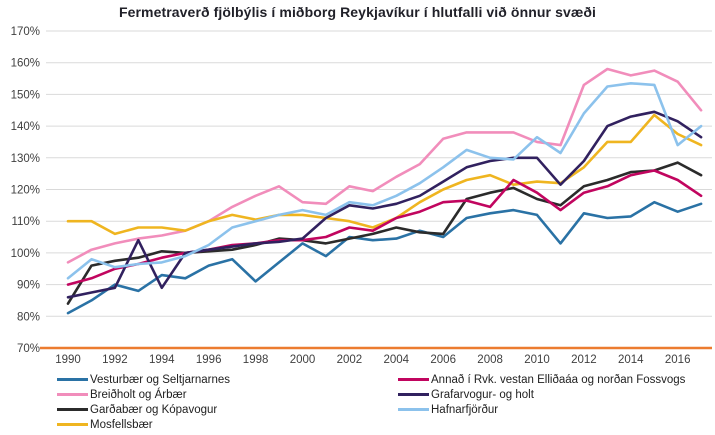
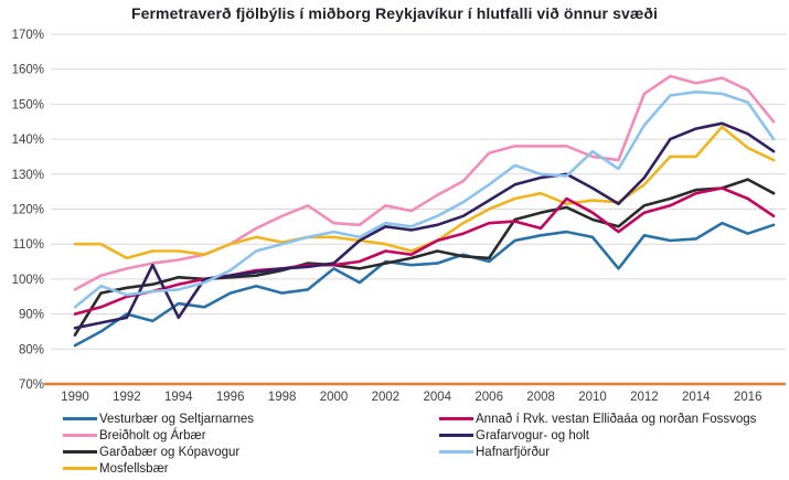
Vesturbær og Seltjarnarnes/1998: 91% -> 96%
Grafarvogur- og holt/2010: 130% -> 126%
Hafnarfjörður/2016: 134% -> 150%
